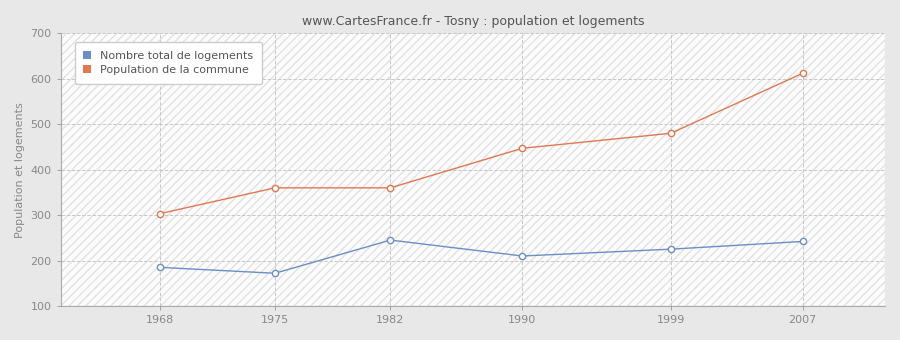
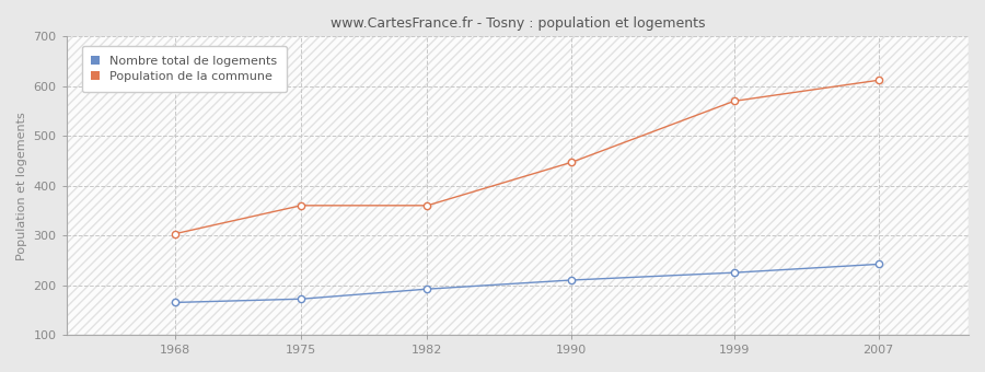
Nombre total de logements/1968: 185 -> 165
Nombre total de logements/1982: 245 -> 192
Population de la commune/1999: 480 -> 570
